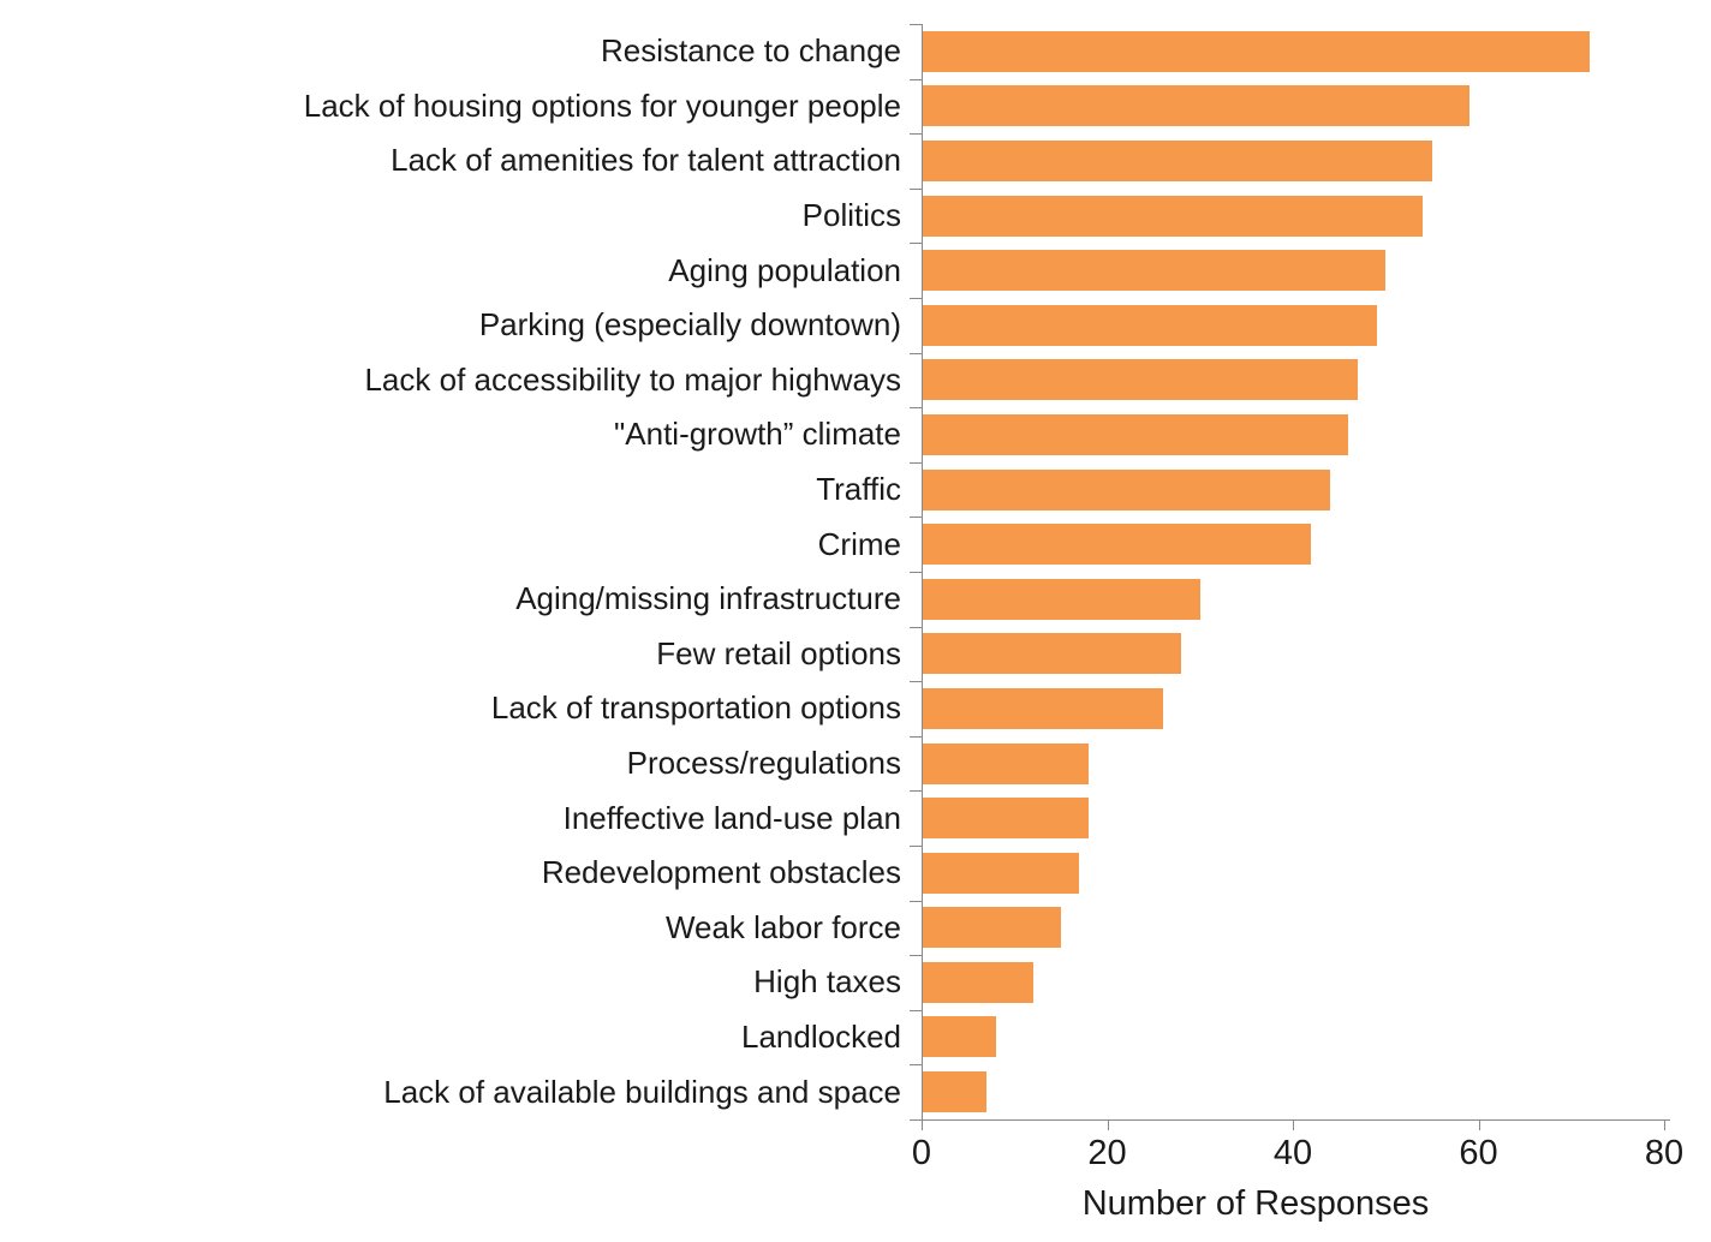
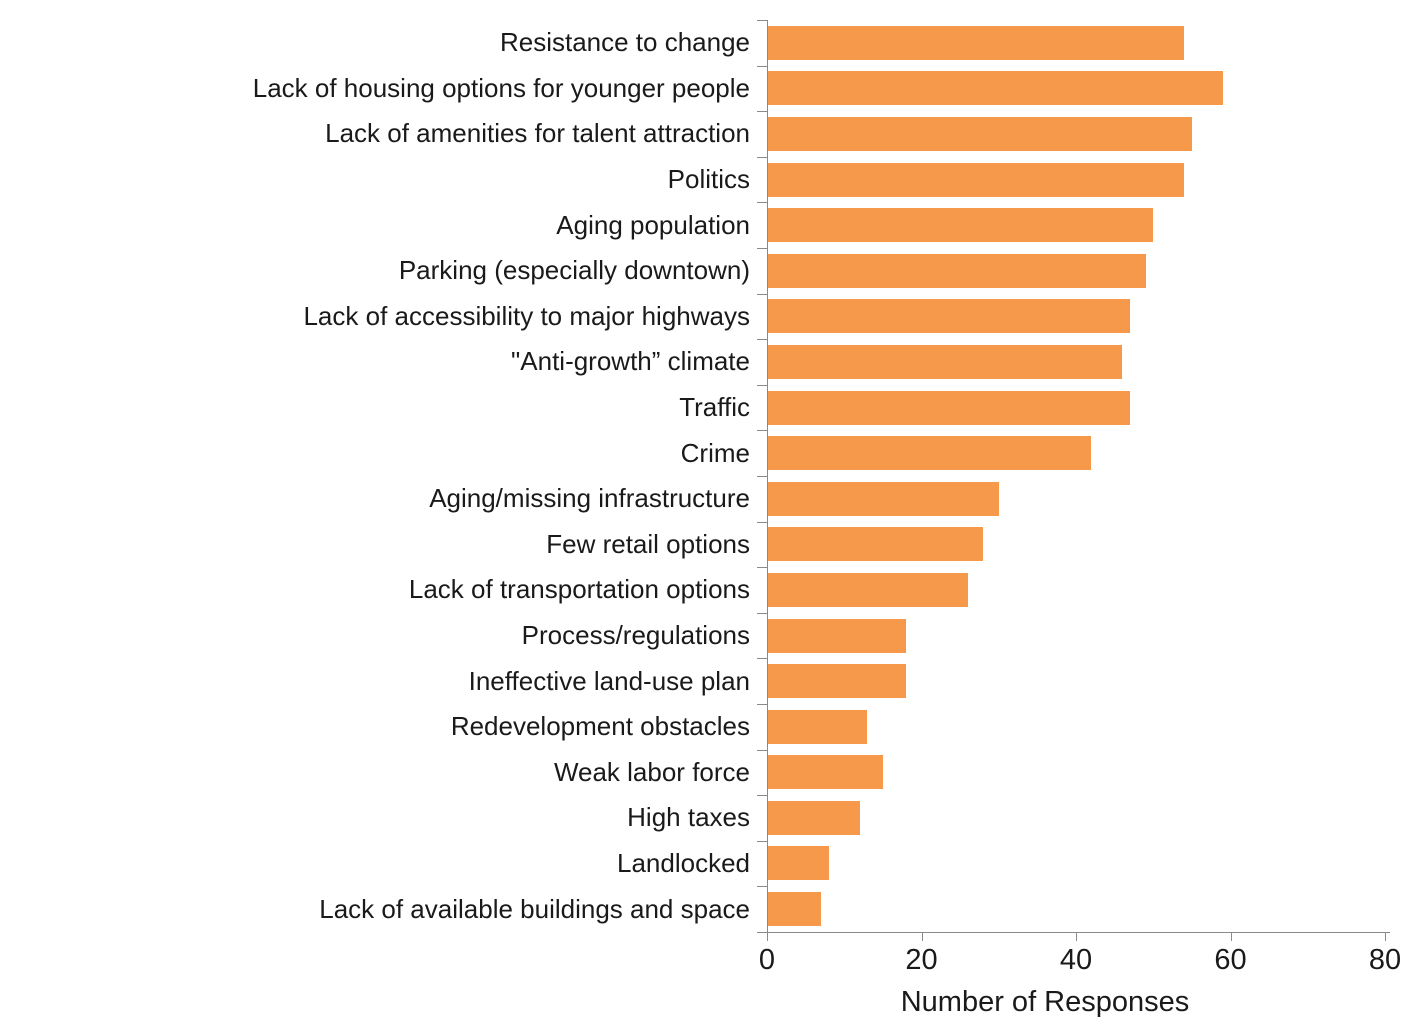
Resistance to change: 72 -> 54
Traffic: 44 -> 47
Redevelopment obstacles: 17 -> 13
